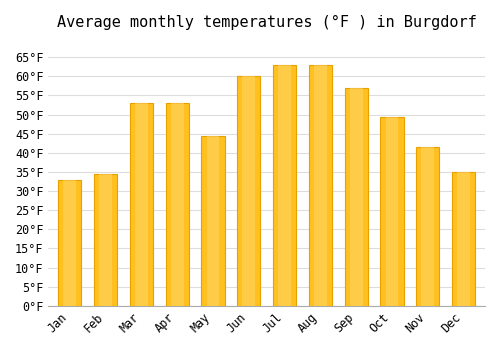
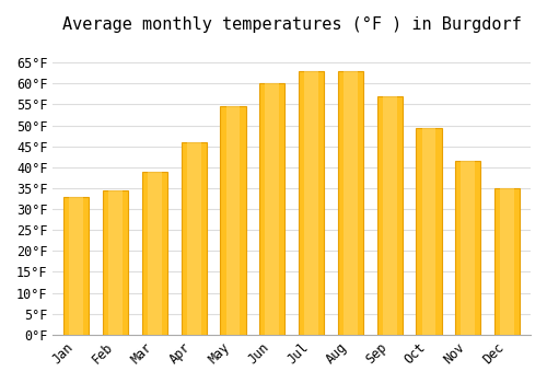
Mar: 53.0°F -> 39.0°F
Apr: 53.0°F -> 46.0°F
May: 44.5°F -> 54.5°F
